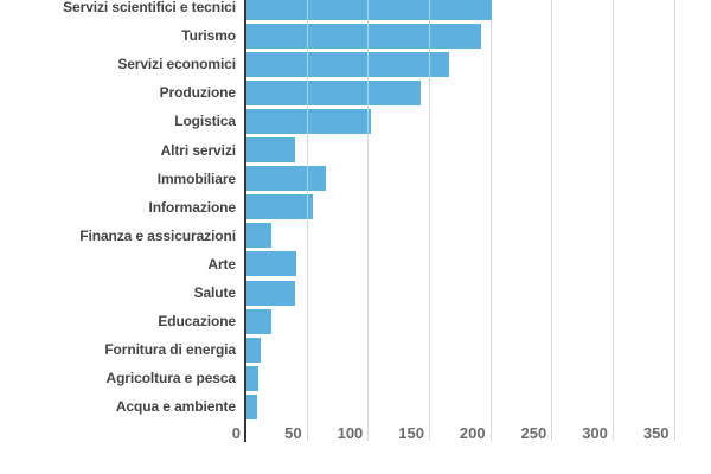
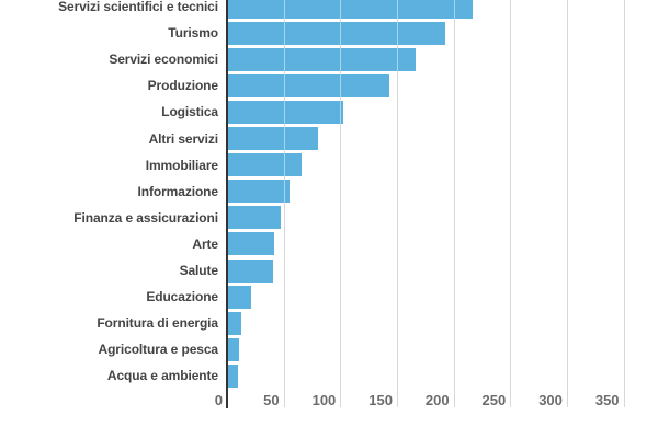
Servizi scientifici e tecnici: 200 -> 220
Altri servizi: 40 -> 80
Finanza e assicurazioni: 20 -> 50
